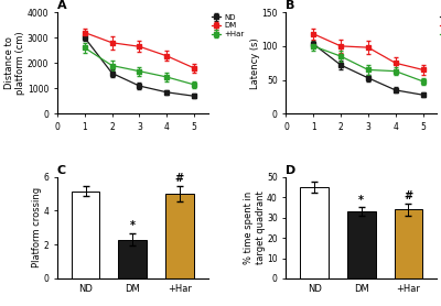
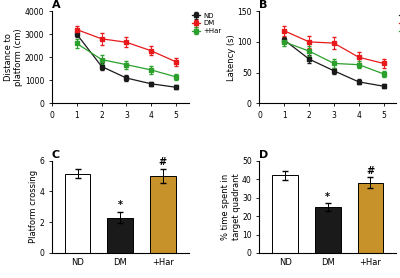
D/ND: 45 -> 42
D/DM: 33 -> 25
D/+Har: 34 -> 38
